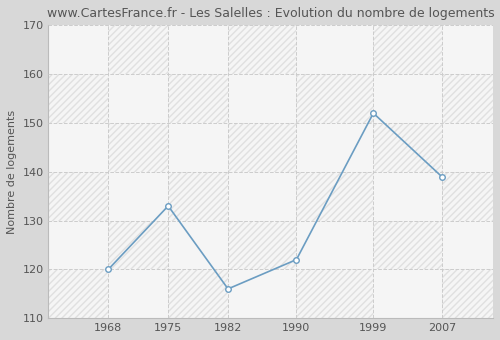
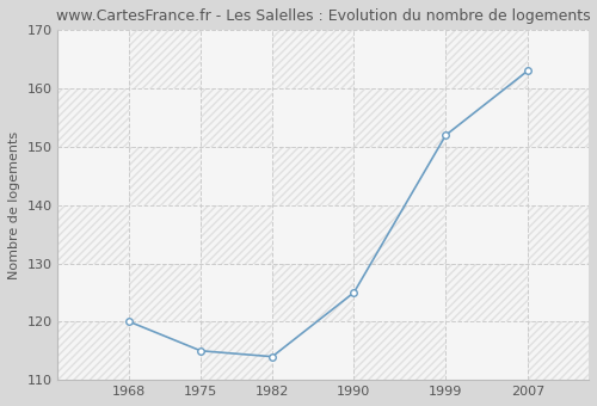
1975: 133 -> 115
1982: 116 -> 114
1990: 122 -> 125
2007: 139 -> 163
